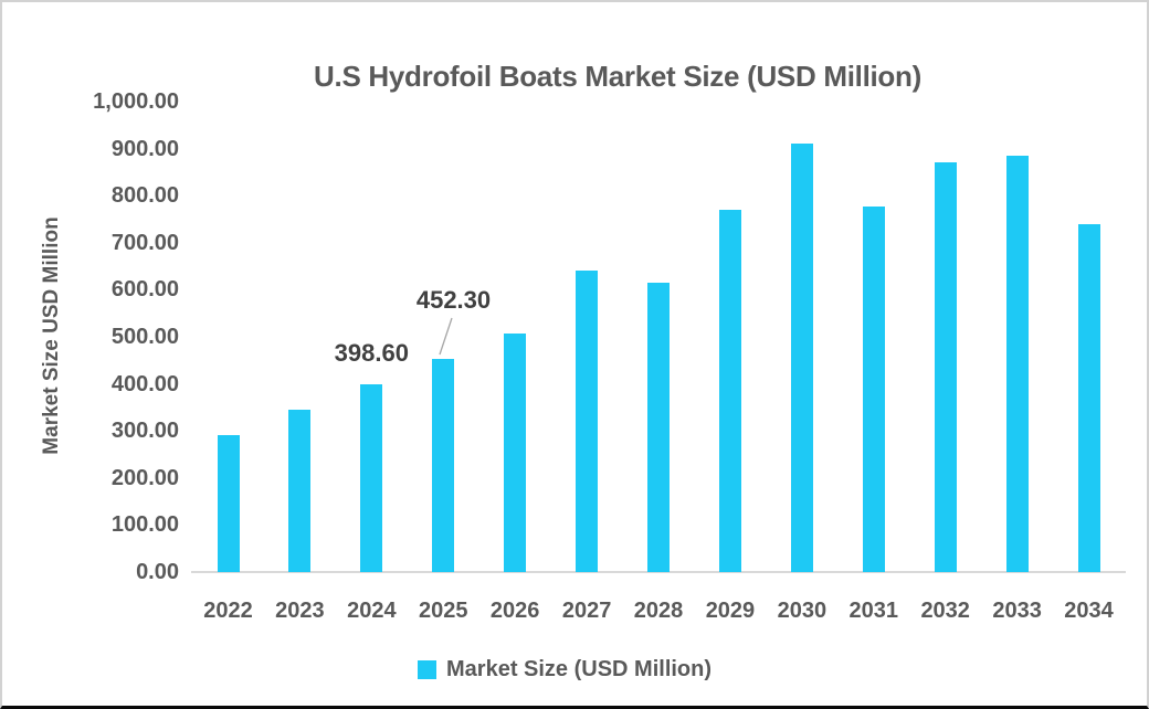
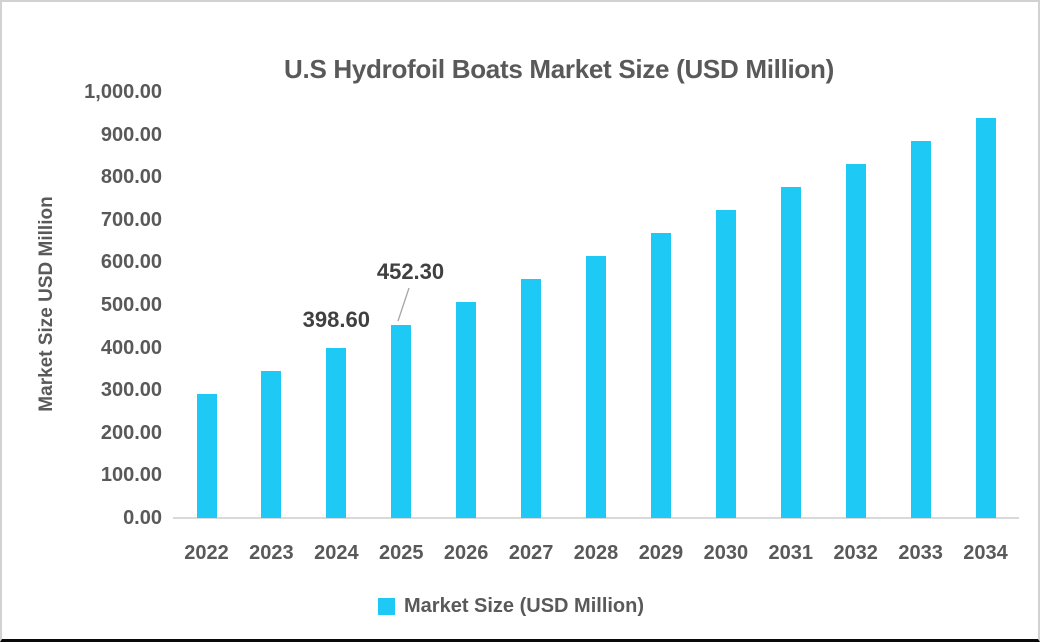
2027: 640 -> 560
2029: 770 -> 670
2030: 910 -> 720
2032: 870 -> 830
2034: 740 -> 940
